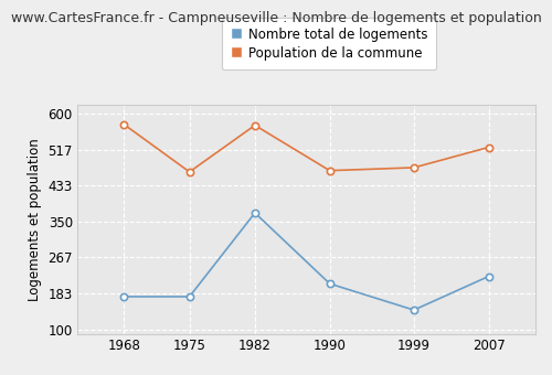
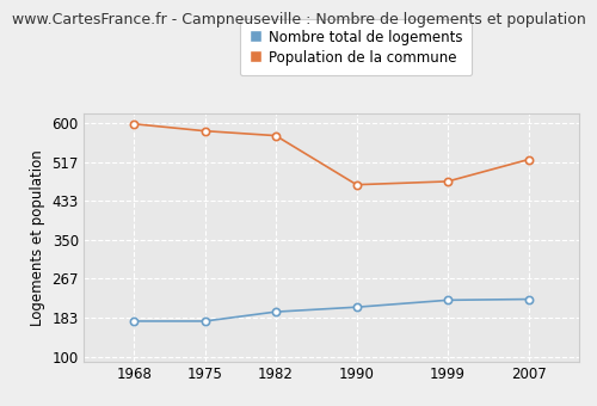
Population de la commune/1968: 575 -> 598
Population de la commune/1975: 465 -> 583
Nombre total de logements/1982: 370 -> 196
Nombre total de logements/1999: 145 -> 221
